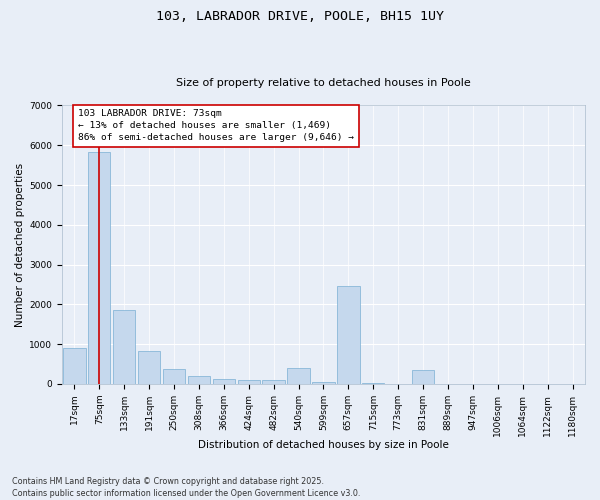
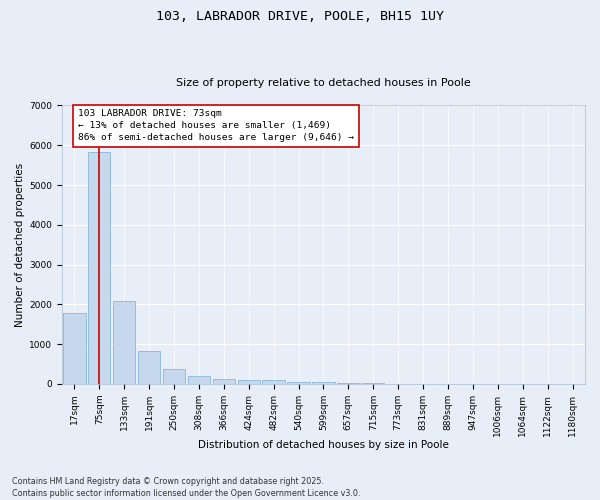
17sqm: 900 -> 1780
133sqm: 1850 -> 2080
540sqm: 400 -> 60
657sqm: 2450 -> 30
831sqm: 350 -> 10
